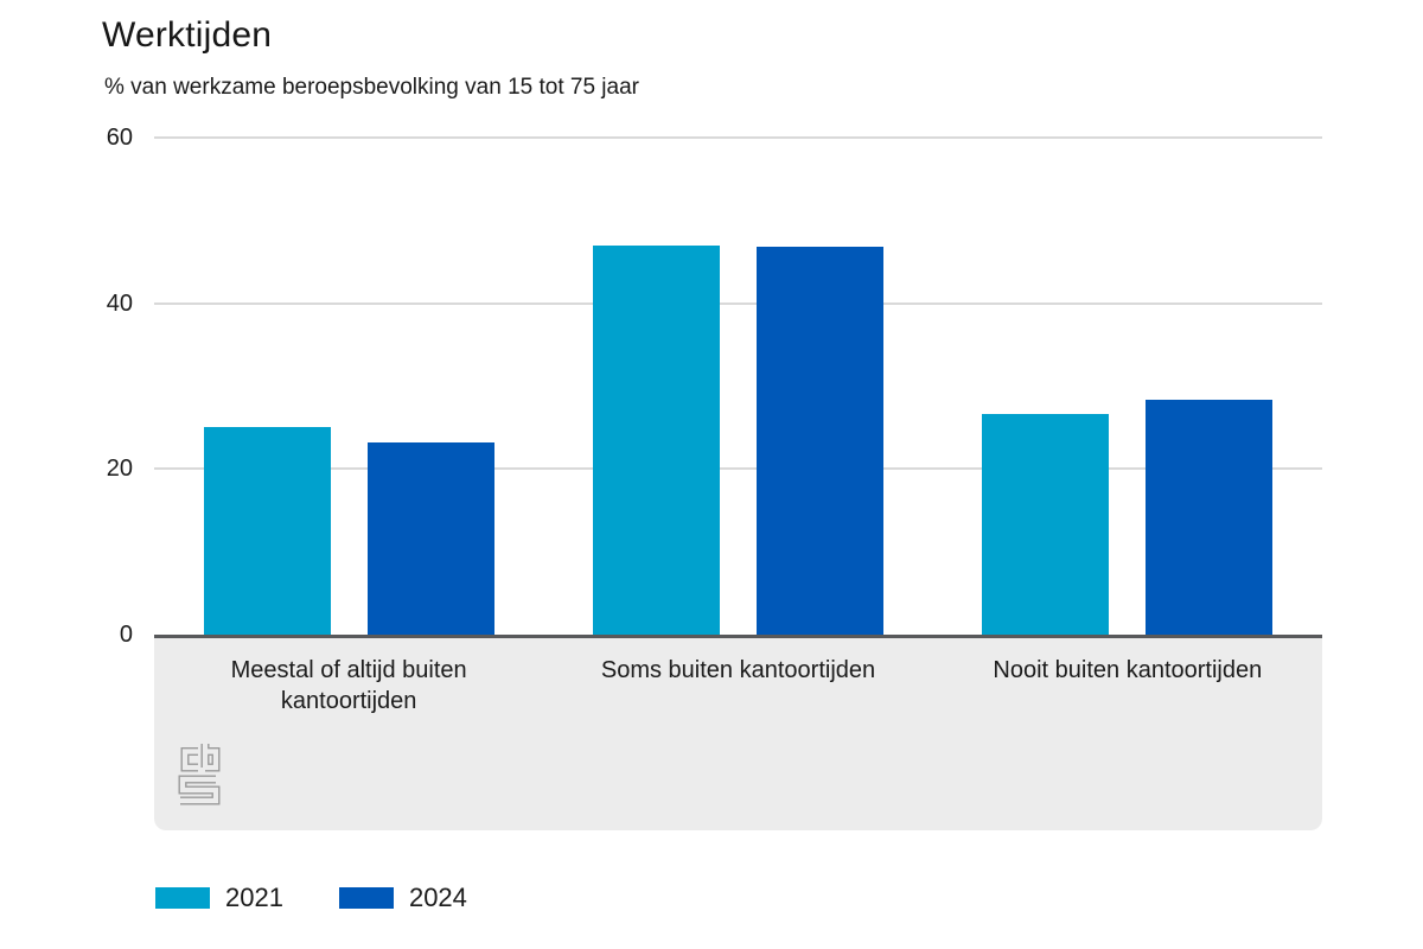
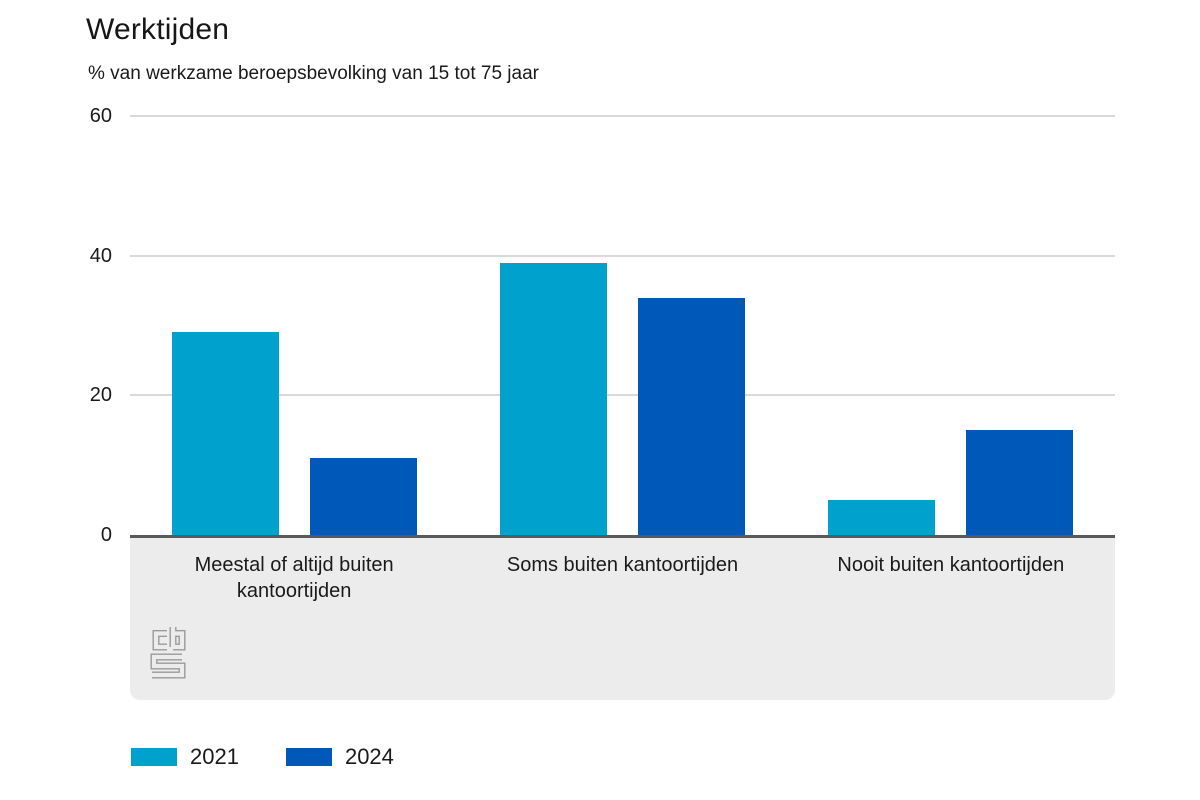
2021/Meestal of altijd buiten kantoortijden: 25 -> 29
2024/Meestal of altijd buiten kantoortijden: 23 -> 11
2021/Soms buiten kantoortijden: 47 -> 39
2024/Soms buiten kantoortijden: 47 -> 34
2021/Nooit buiten kantoortijden: 27 -> 5
2024/Nooit buiten kantoortijden: 28 -> 15
